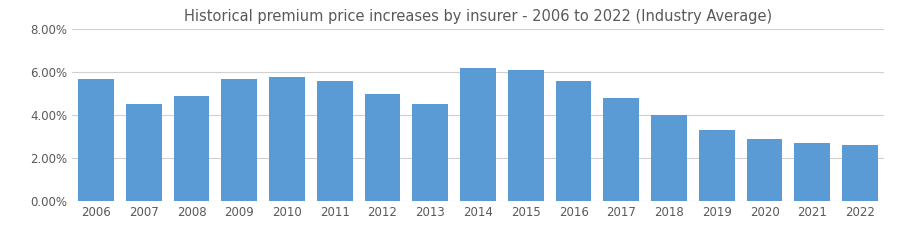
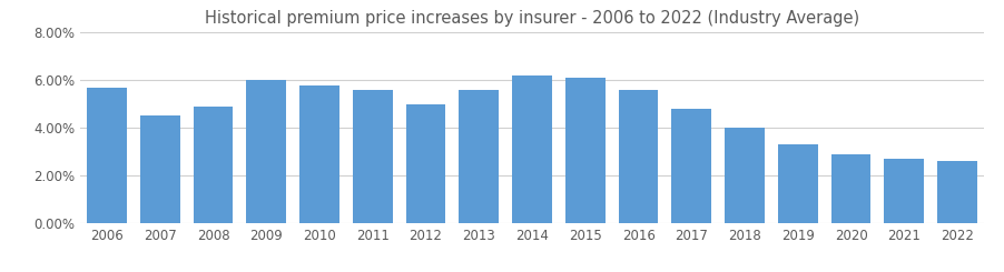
2009: 5.7% -> 6.0%
2013: 4.5% -> 5.6%
